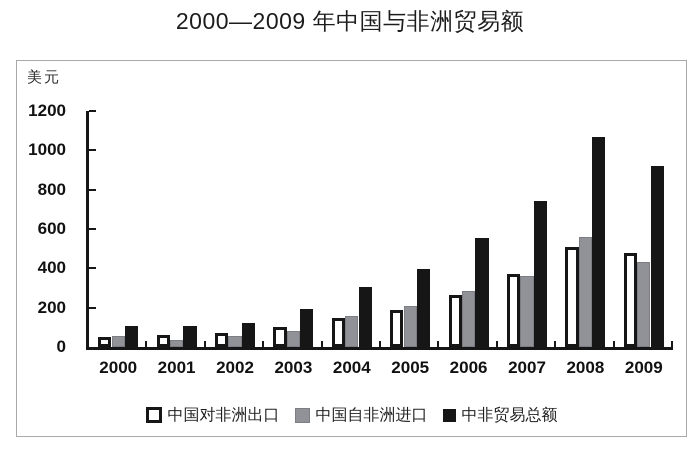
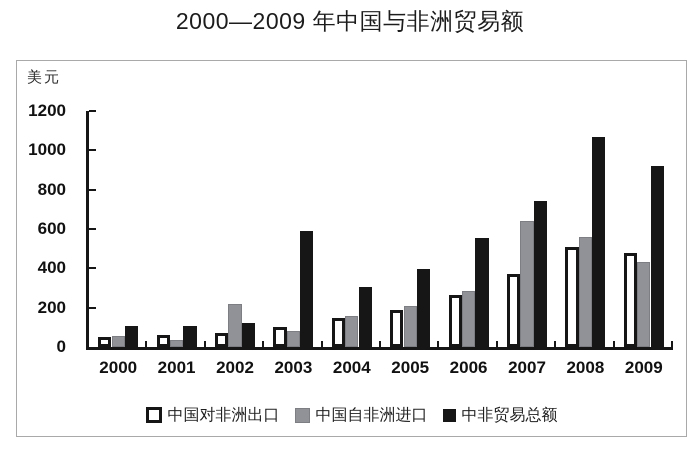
中国自非洲进口/2002: 50 -> 220
中非贸易总额/2003: 190 -> 590
中国自非洲进口/2007: 360 -> 640
